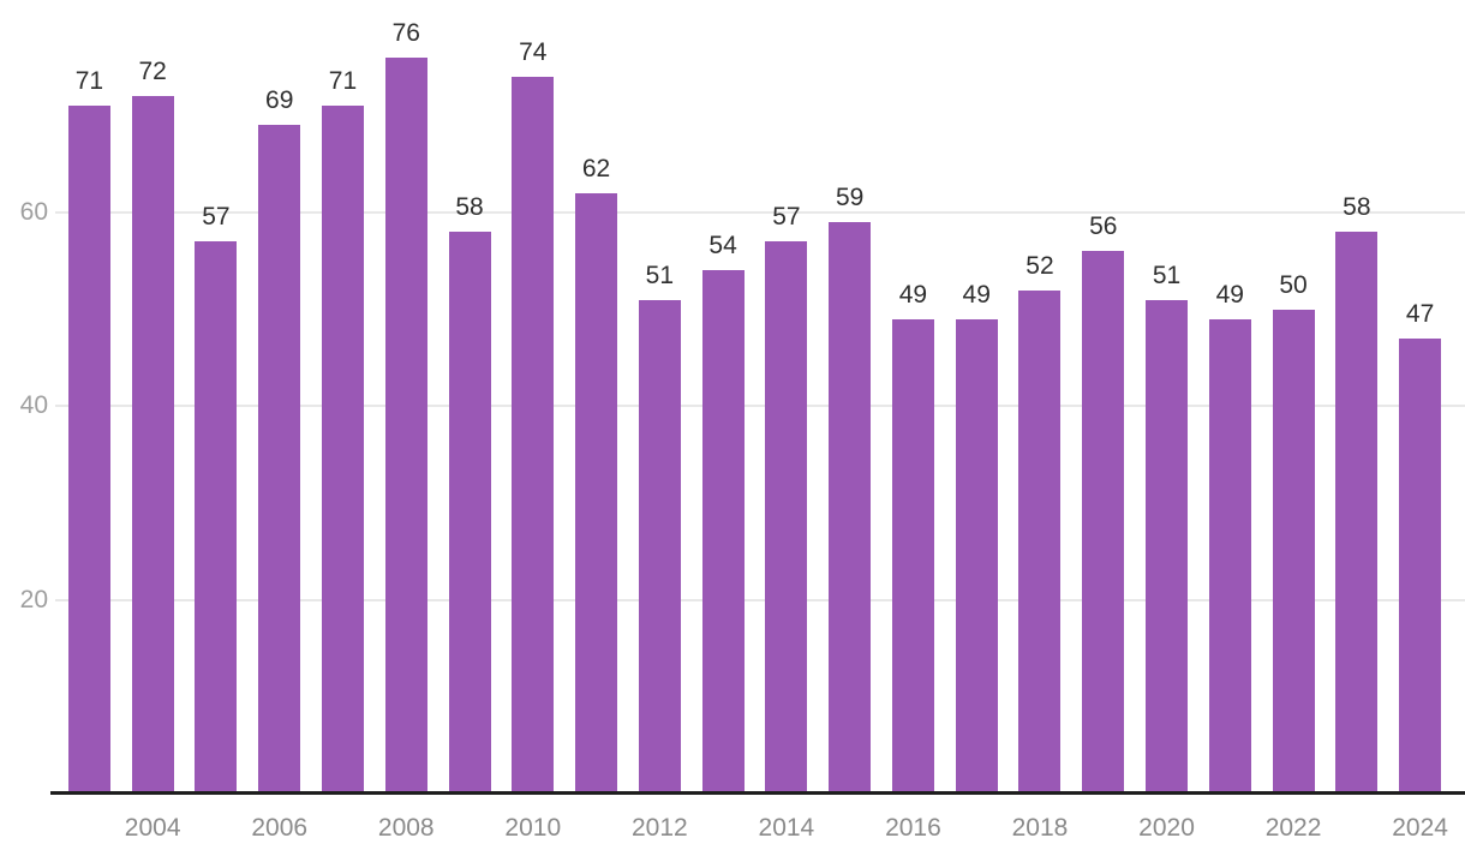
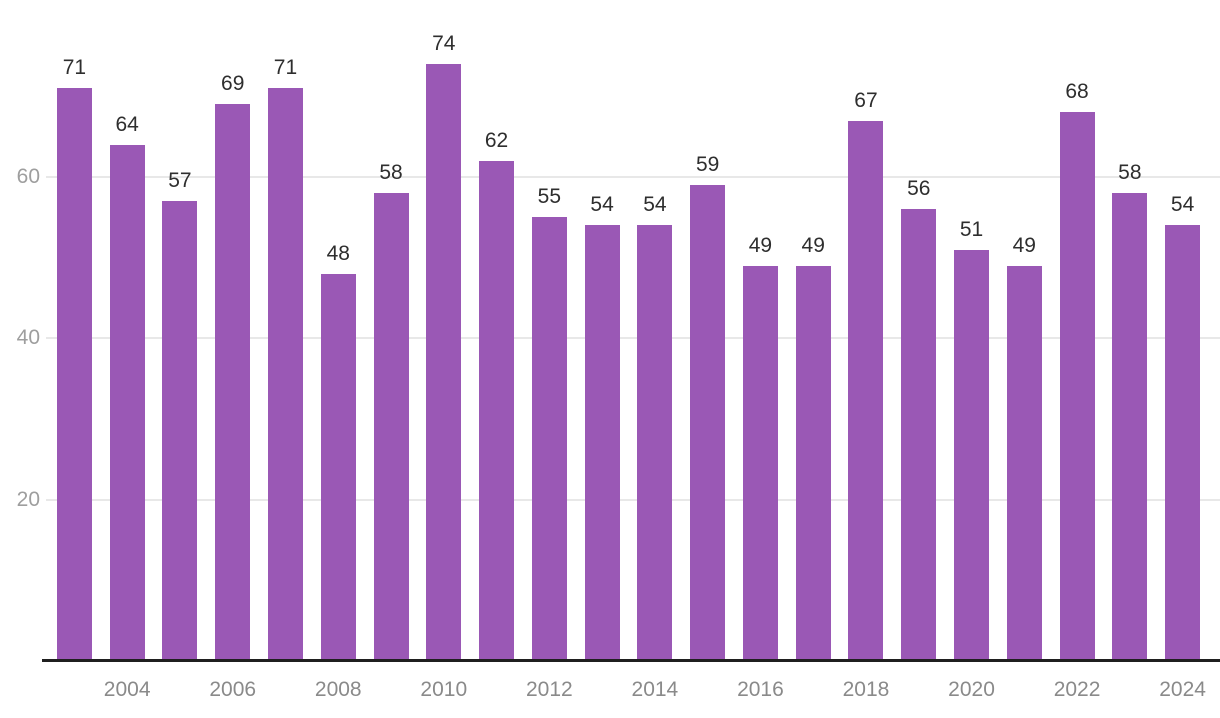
2004: 72 -> 64
2008: 76 -> 48
2012: 51 -> 55
2014: 57 -> 54
2018: 52 -> 67
2022: 50 -> 68
2024: 47 -> 54
